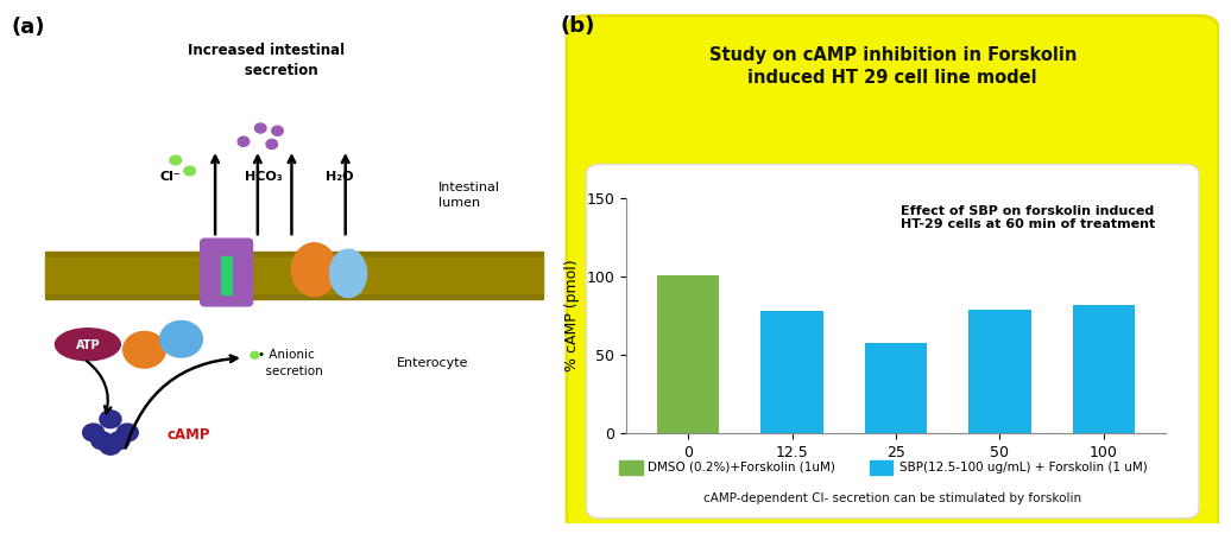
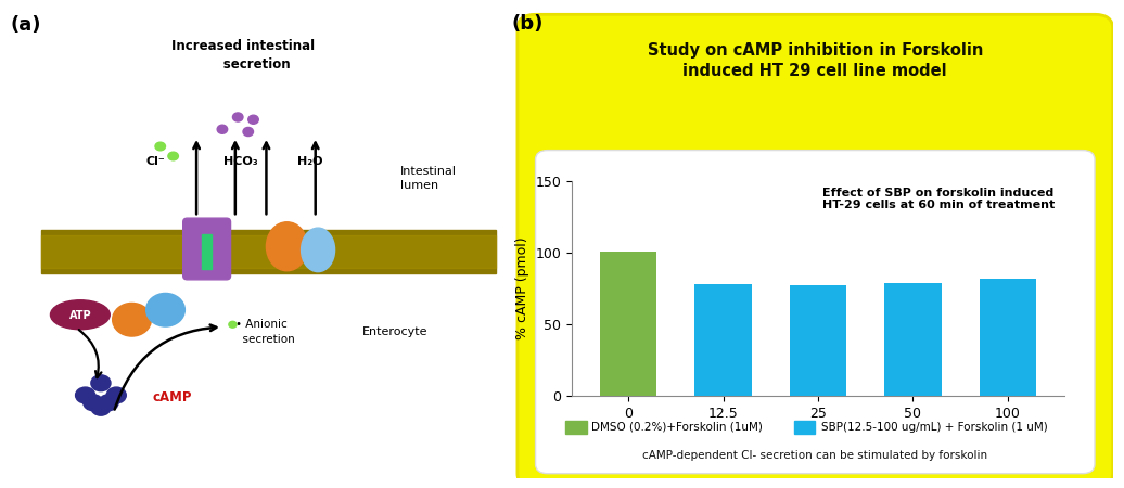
25: 58 -> 77
